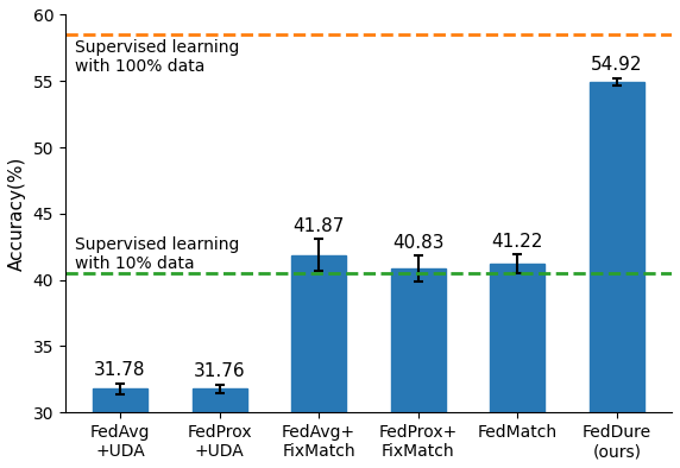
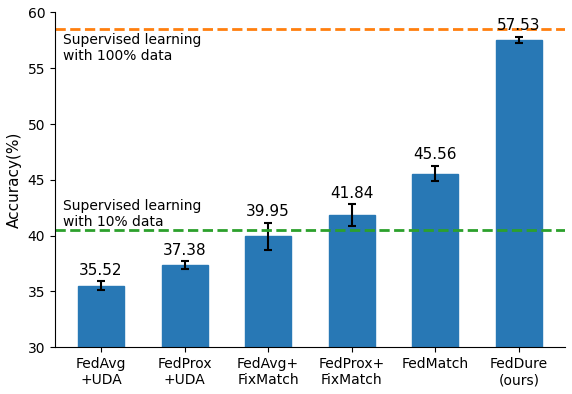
FedAvg +UDA: 31.78 -> 35.52
FedProx +UDA: 31.76 -> 37.38
FedAvg+ FixMatch: 41.87 -> 39.95
FedProx+ FixMatch: 40.83 -> 41.84
FedMatch: 41.22 -> 45.56
FedDure (ours): 54.92 -> 57.53
